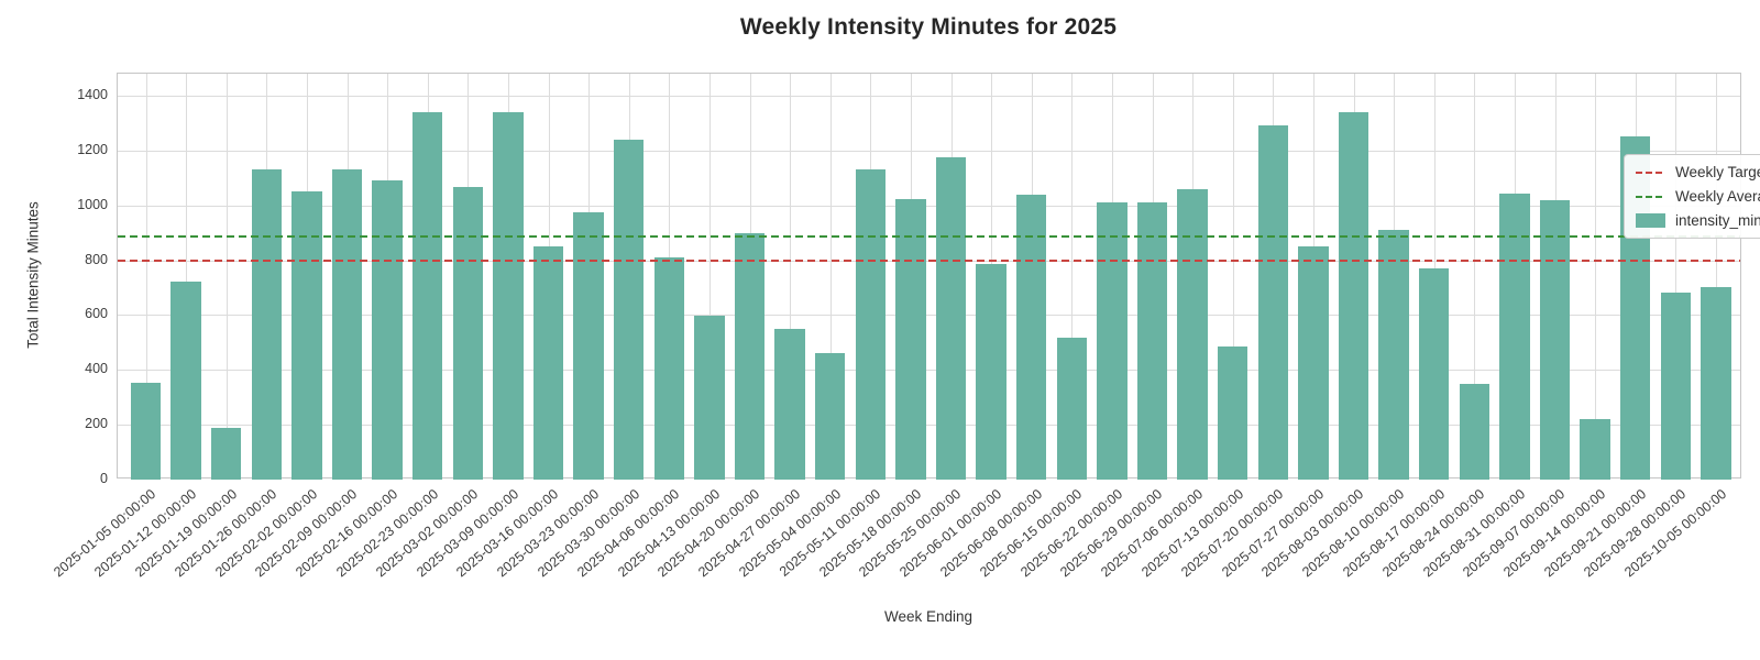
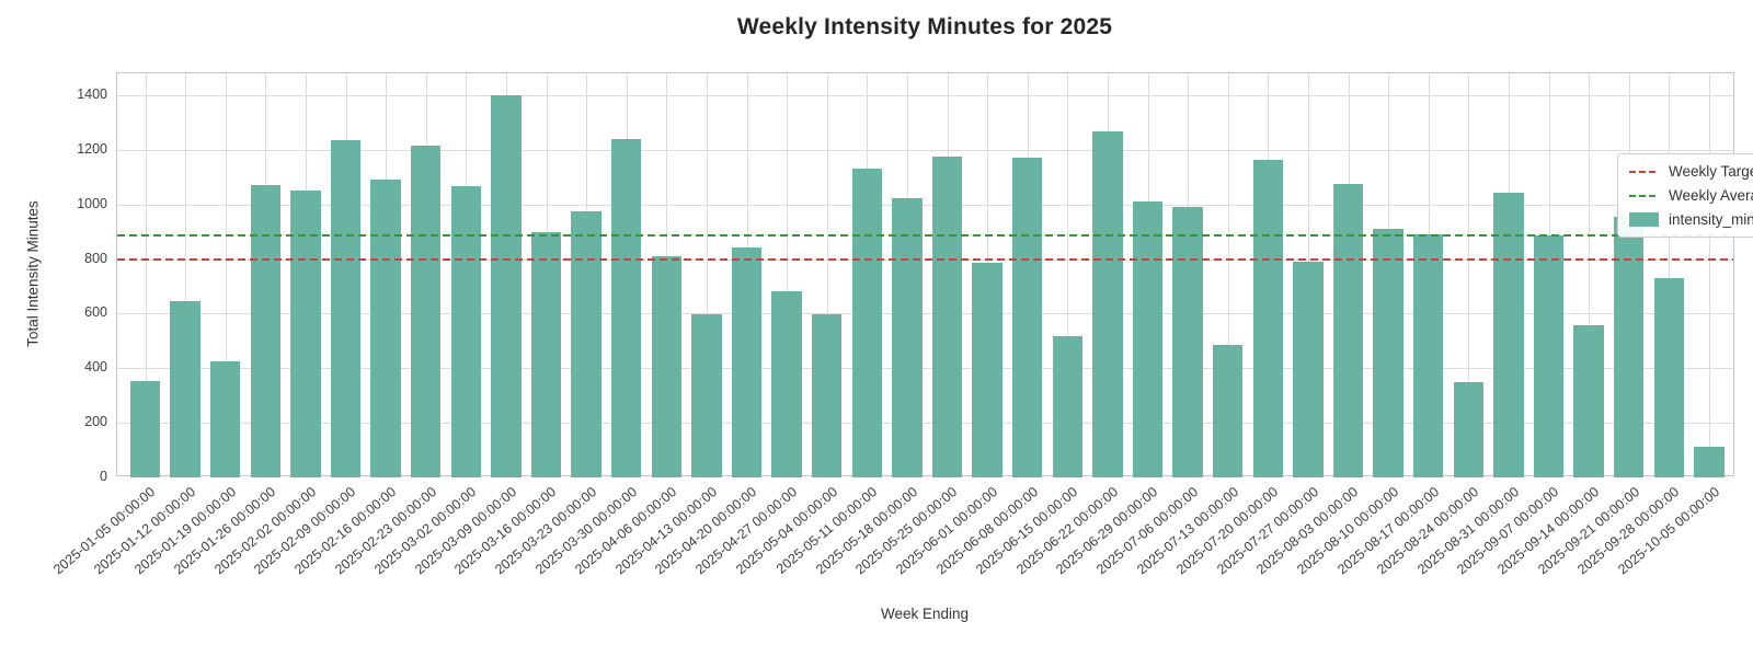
2025-01-12 00:00:00: 720 -> 640
2025-01-19 00:00:00: 190 -> 420
2025-01-26 00:00:00: 1130 -> 1070
2025-02-09 00:00:00: 1130 -> 1240
2025-02-23 00:00:00: 1340 -> 1220
2025-03-09 00:00:00: 1340 -> 1400
2025-03-16 00:00:00: 850 -> 900
2025-04-20 00:00:00: 900 -> 840
2025-04-27 00:00:00: 550 -> 680
2025-05-04 00:00:00: 460 -> 600
2025-06-08 00:00:00: 1040 -> 1170
2025-06-22 00:00:00: 1010 -> 1270
2025-07-06 00:00:00: 1060 -> 990
2025-07-20 00:00:00: 1290 -> 1160
2025-07-27 00:00:00: 850 -> 790
2025-08-03 00:00:00: 1340 -> 1080
2025-08-17 00:00:00: 770 -> 890
2025-09-07 00:00:00: 1020 -> 890
2025-09-14 00:00:00: 220 -> 560
2025-09-21 00:00:00: 1250 -> 960
2025-09-28 00:00:00: 680 -> 730
2025-10-05 00:00:00: 700 -> 110
